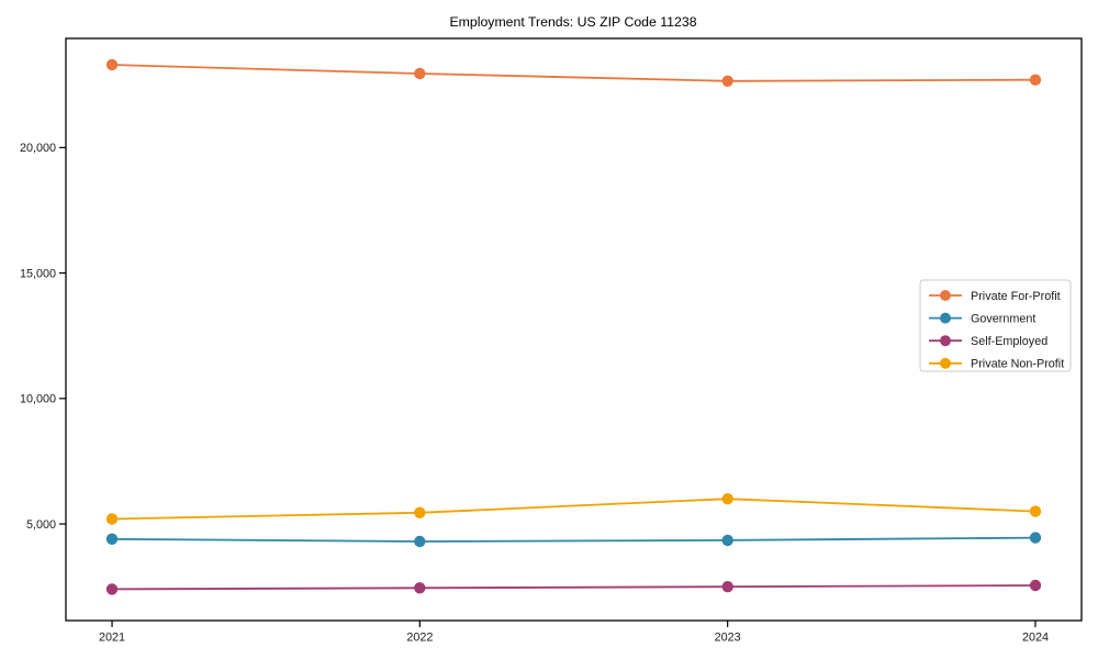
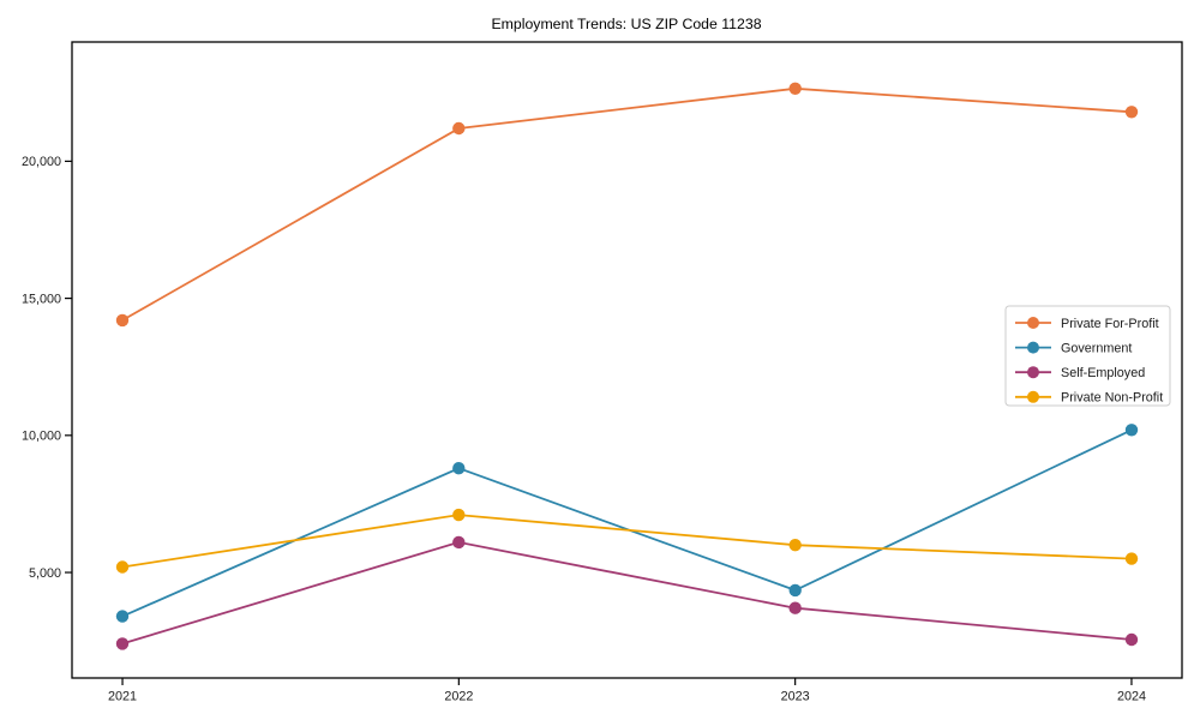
Private For-Profit/2021: 23300 -> 14200
Government/2021: 4400 -> 3400
Private For-Profit/2022: 23000 -> 21200
Government/2022: 4300 -> 8800
Self-Employed/2022: 2400 -> 6100
Private Non-Profit/2022: 5400 -> 7100
Self-Employed/2023: 2500 -> 3700
Private For-Profit/2024: 22700 -> 21800
Government/2024: 4400 -> 10200
